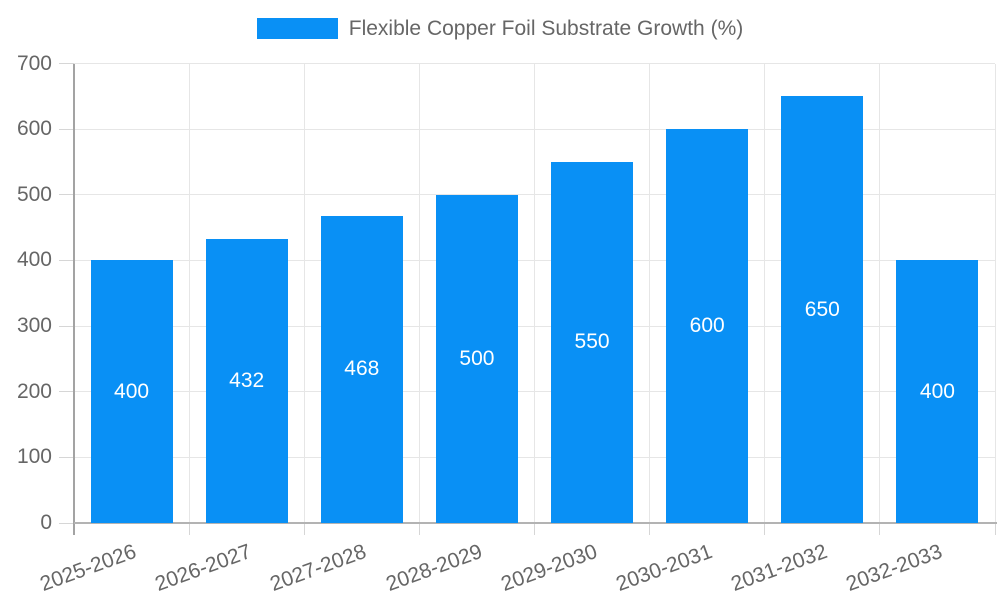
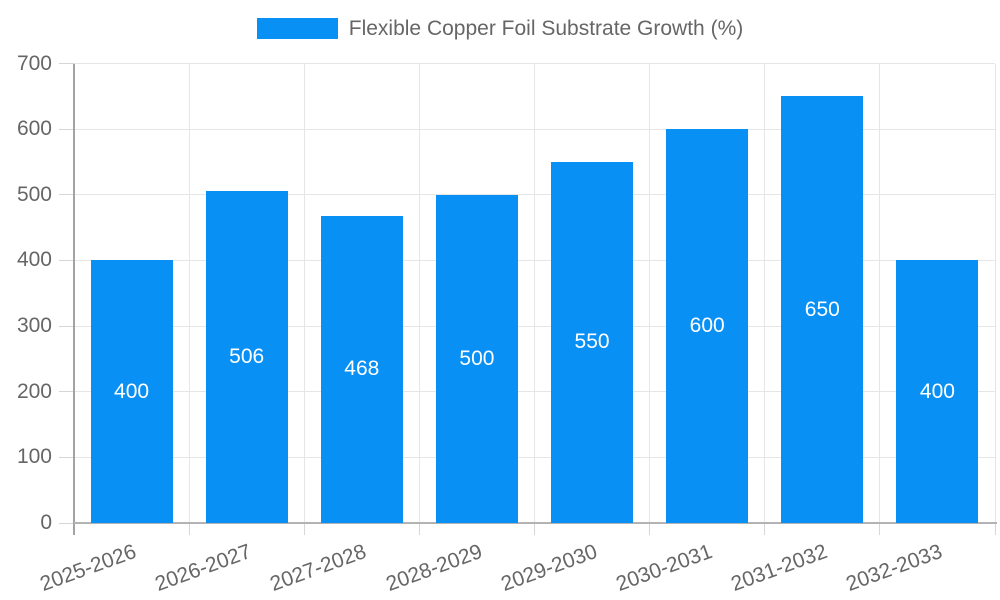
2026-2027: 432 -> 506
